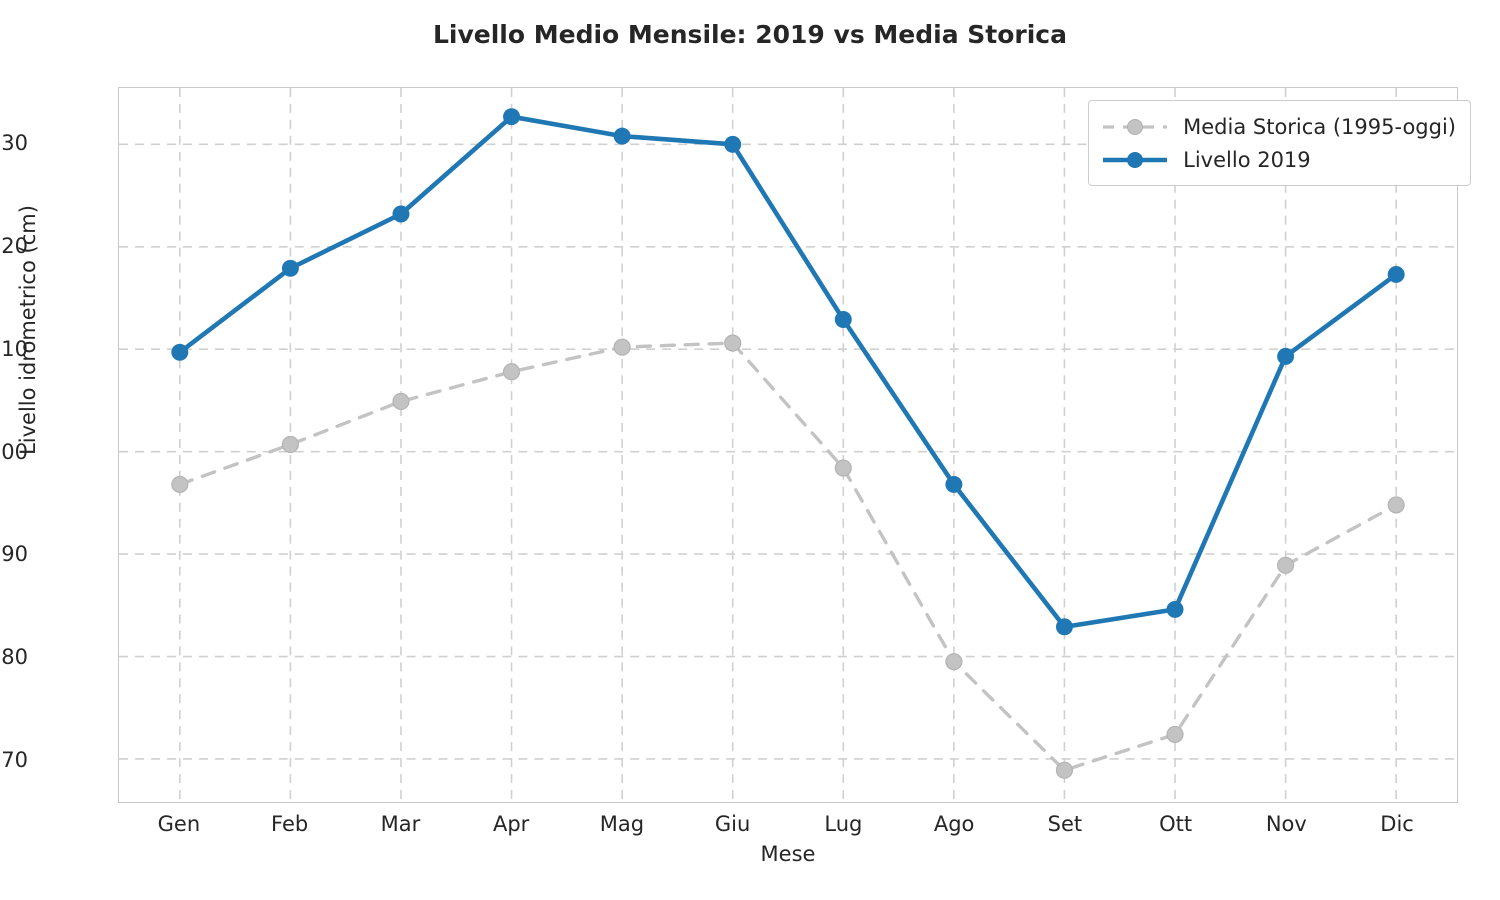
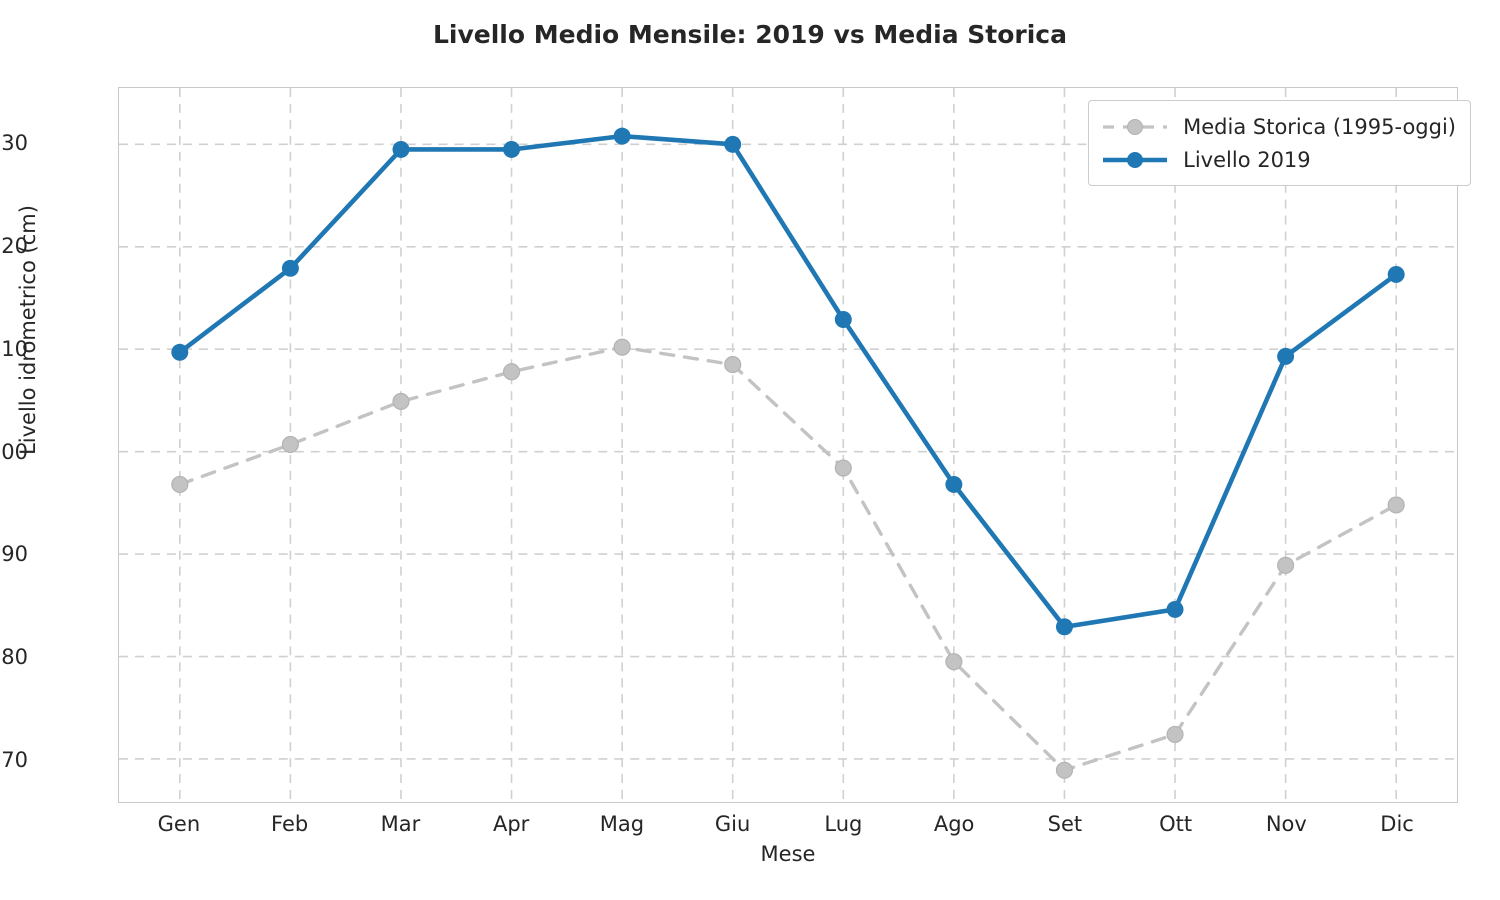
Livello 2019/Mar: 123.2 -> 129.5
Livello 2019/Apr: 132.7 -> 129.5
Media Storica (1995-oggi)/Giu: 110.6 -> 108.5
